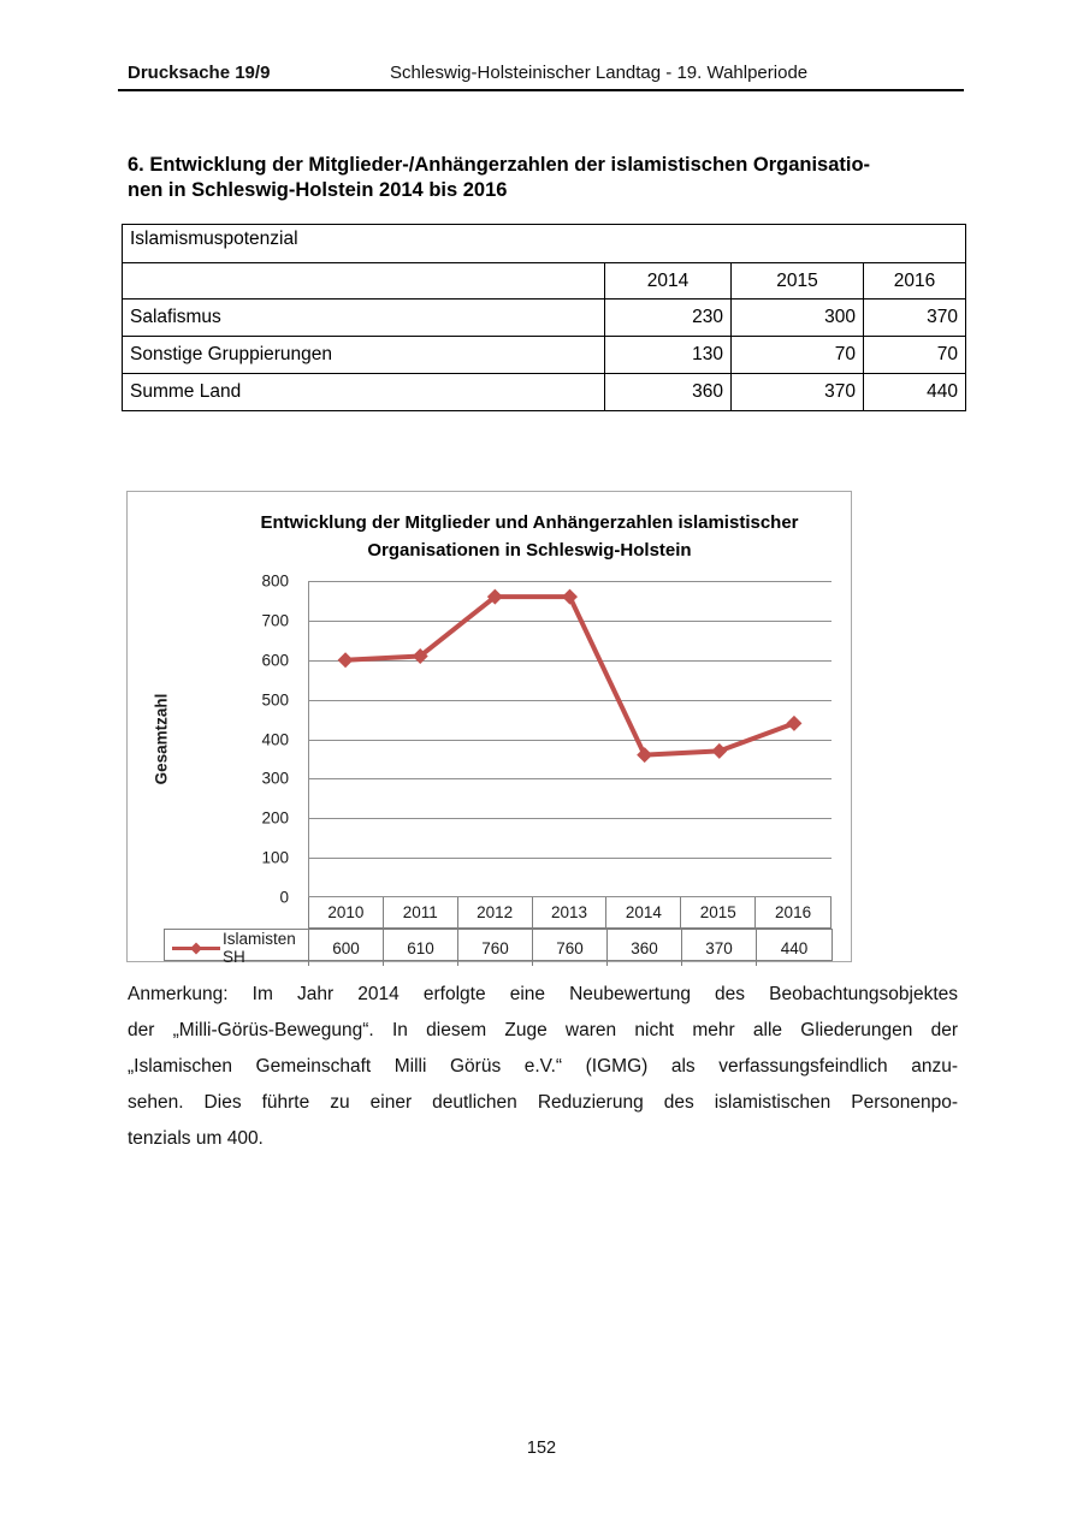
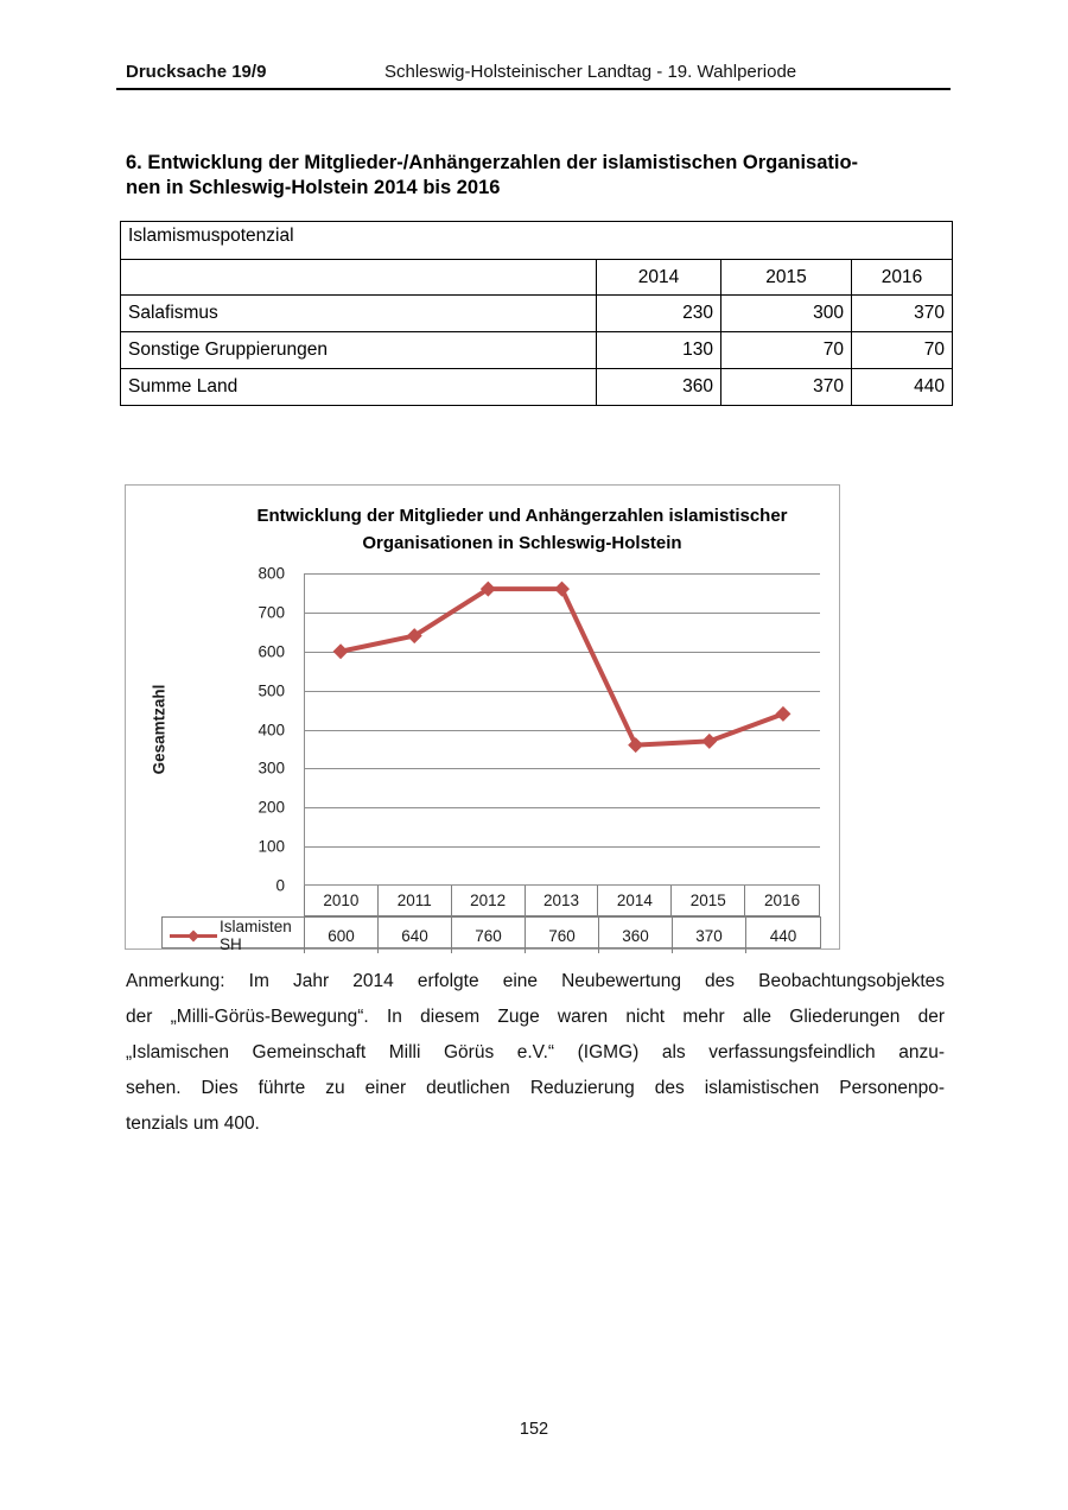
2011: 610 -> 640
